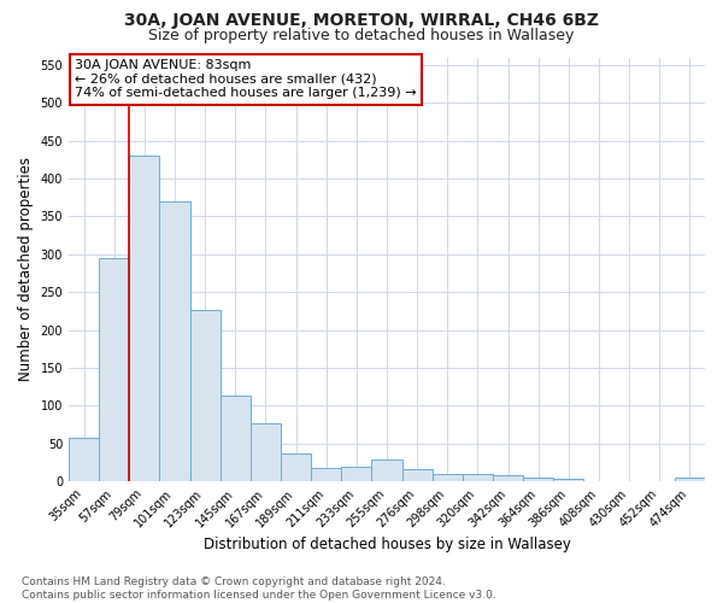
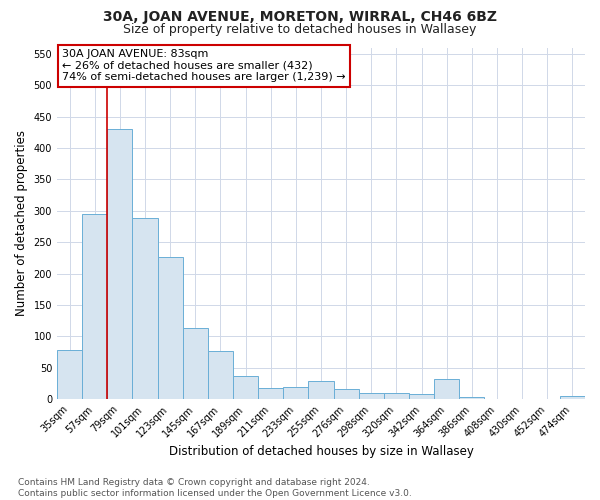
35sqm: 57 -> 78
101sqm: 370 -> 288
364sqm: 5 -> 32
